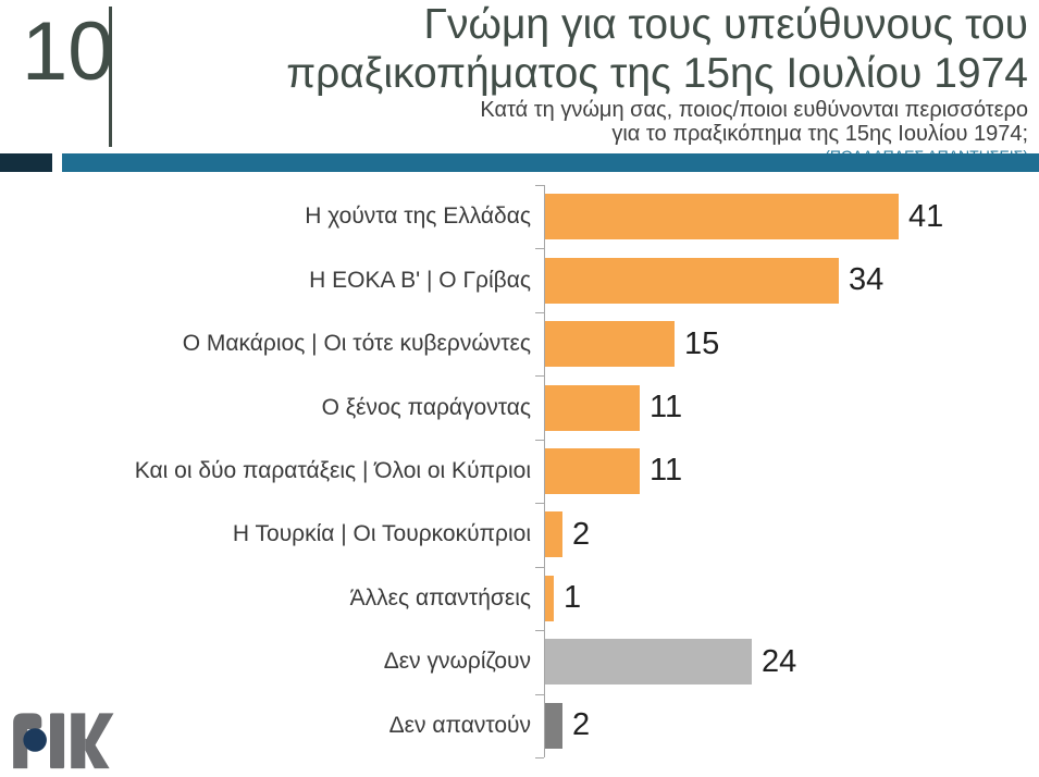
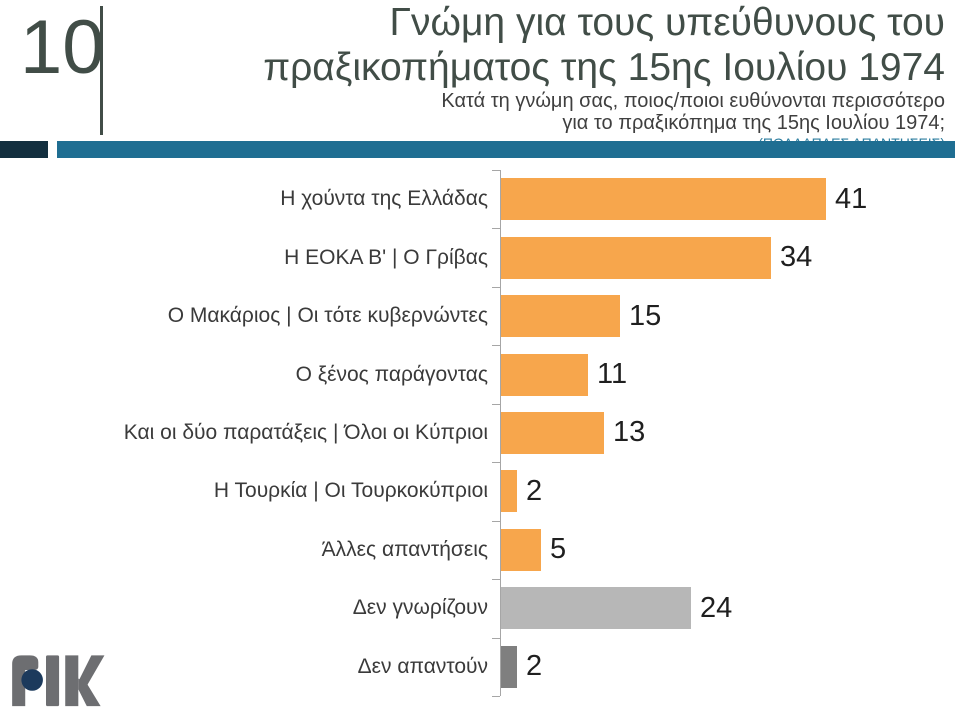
Και οι δύο παρατάξεις | Όλοι οι Κύπριοι: 11 -> 13
Άλλες απαντήσεις: 1 -> 5
